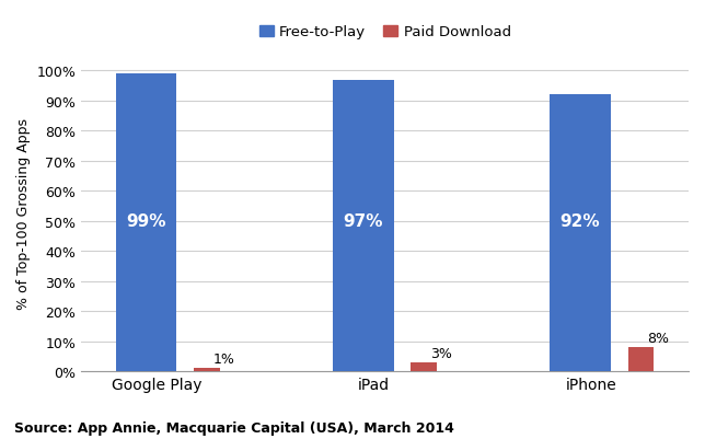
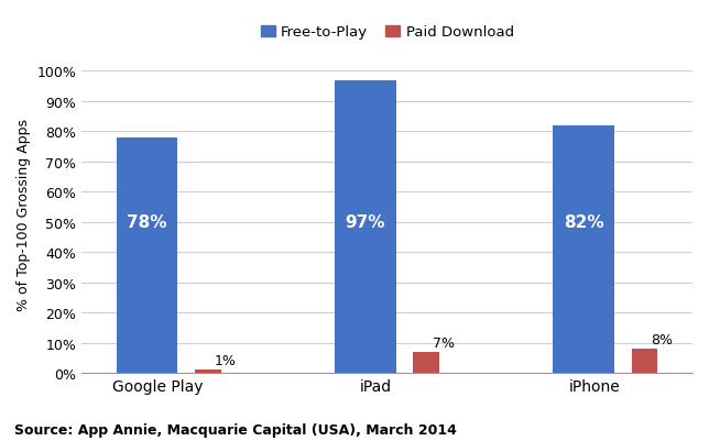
Free-to-Play/Google Play: 99% -> 78%
Paid Download/iPad: 3% -> 7%
Free-to-Play/iPhone: 92% -> 82%
